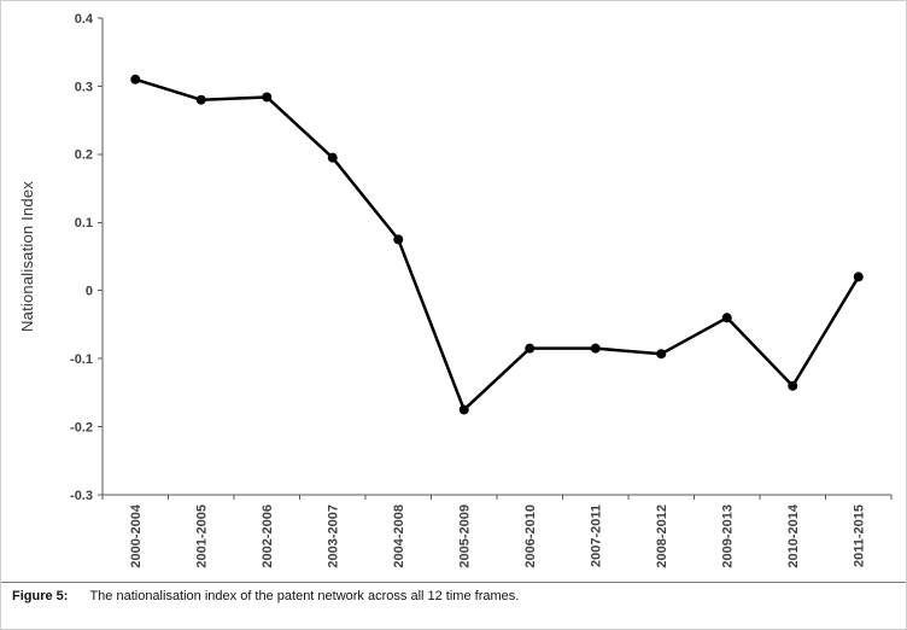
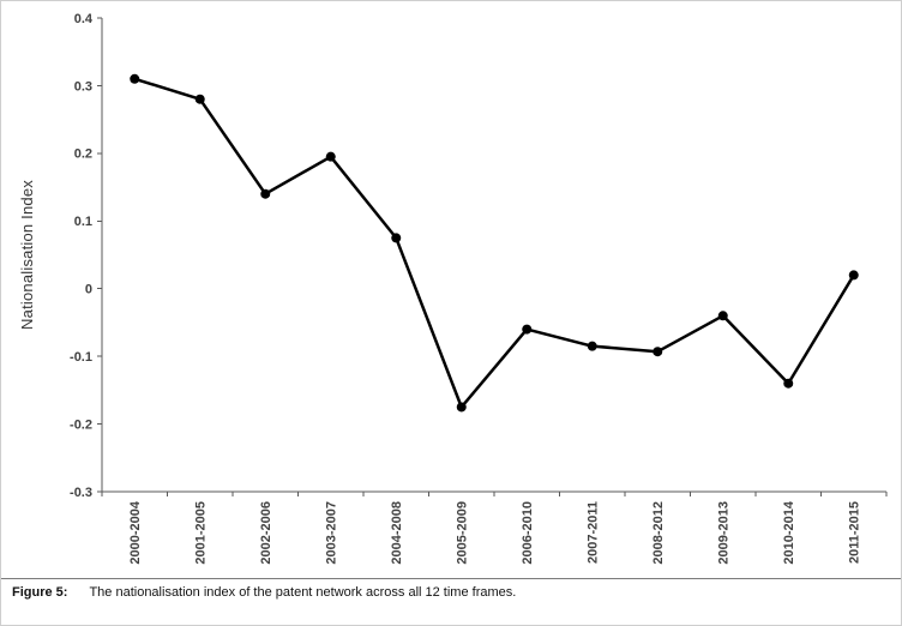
2002-2006: 0.28 -> 0.14
2006-2010: -0.09 -> -0.06
